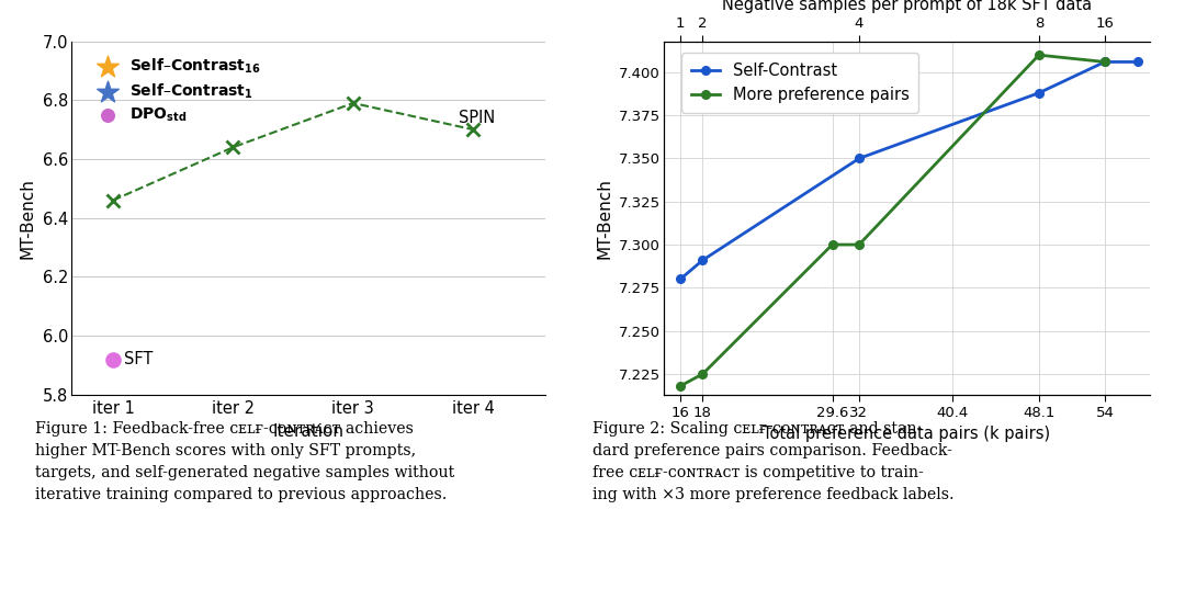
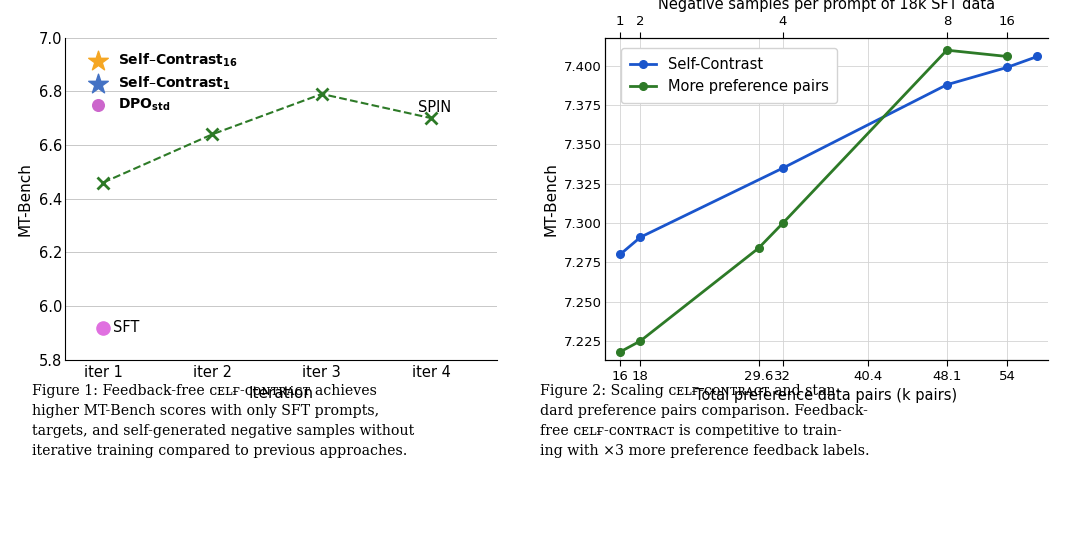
More preference pairs/29.6: 7.300 -> 7.284
Self-Contrast/32: 7.350 -> 7.335
Self-Contrast/54: 7.406 -> 7.399
